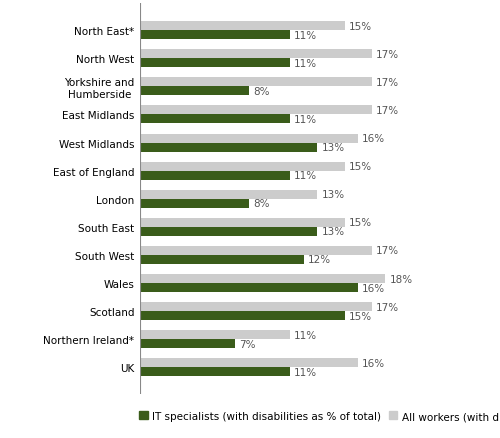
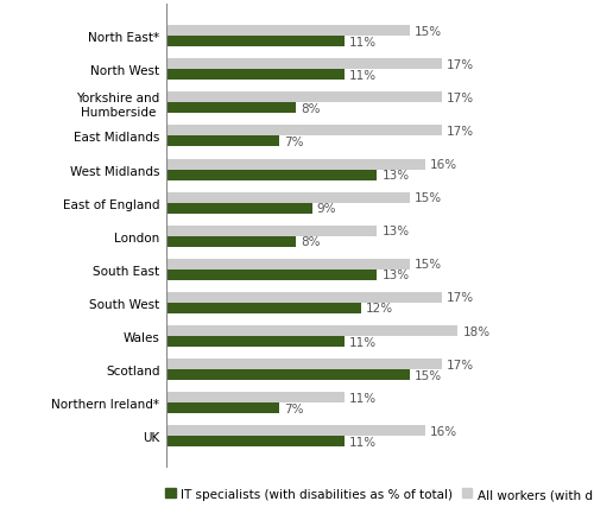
IT specialists (with disabilities as % of total)/East Midlands: 11% -> 7%
IT specialists (with disabilities as % of total)/East of England: 11% -> 9%
IT specialists (with disabilities as % of total)/Wales: 16% -> 11%
